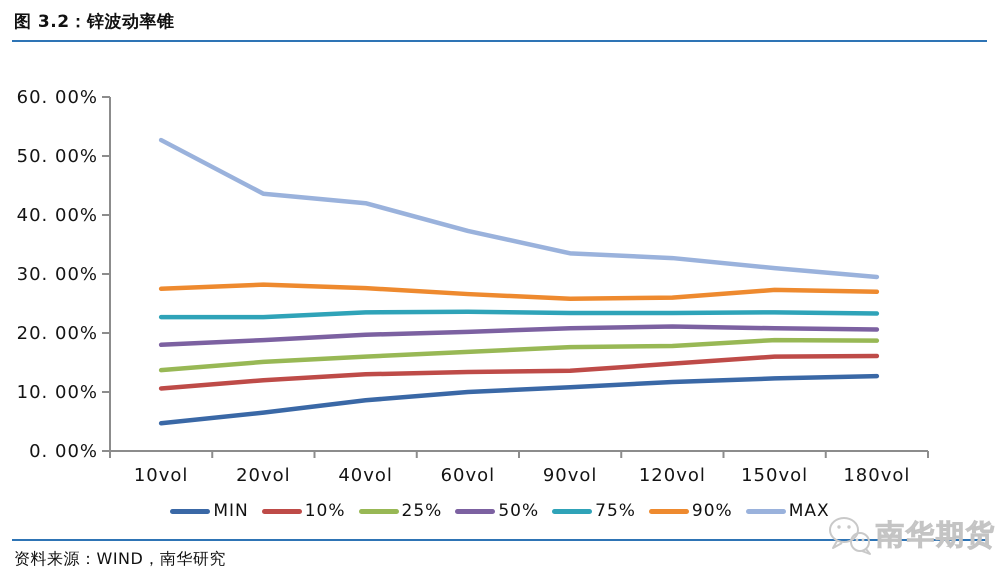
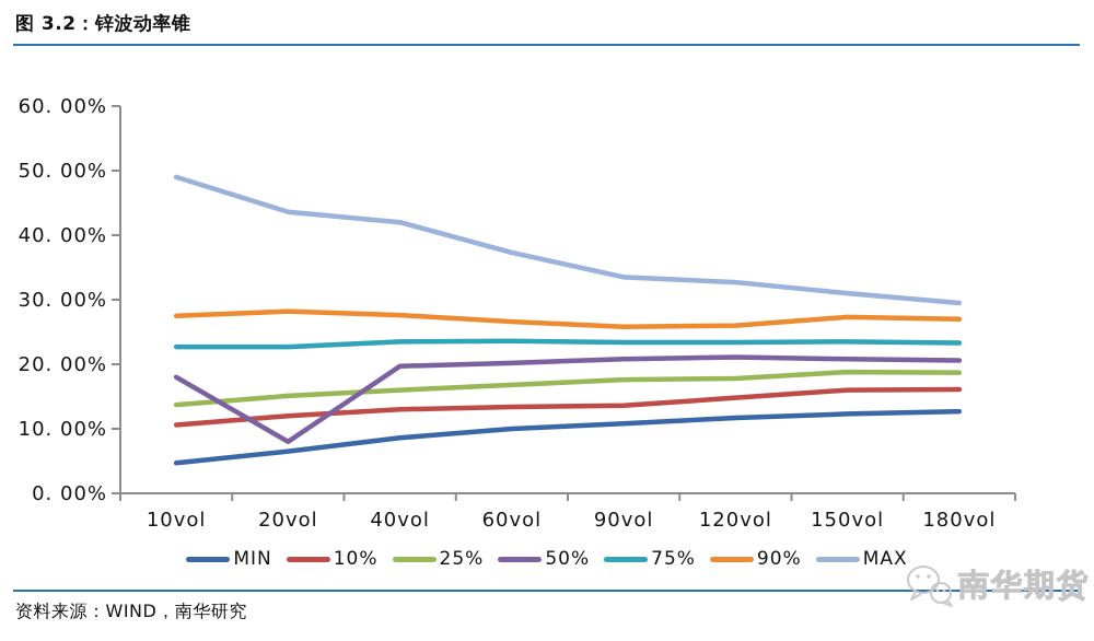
MAX/10vol: 53% -> 49%
50%/20vol: 19% -> 8%
